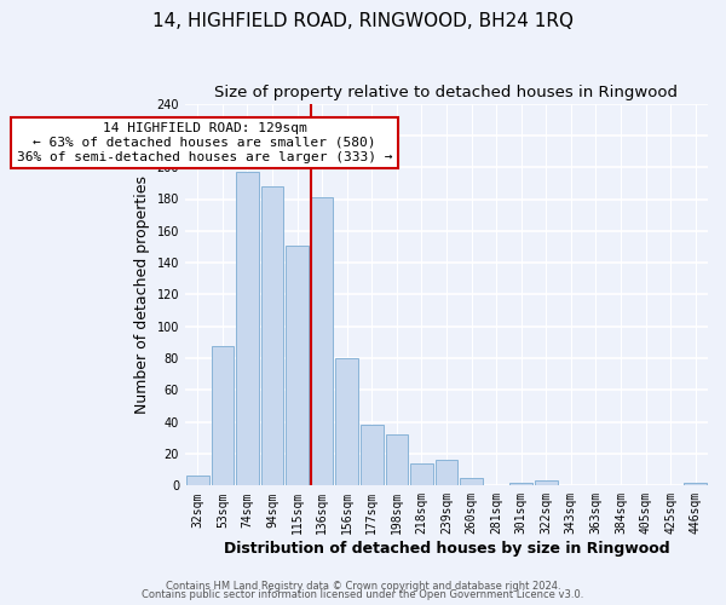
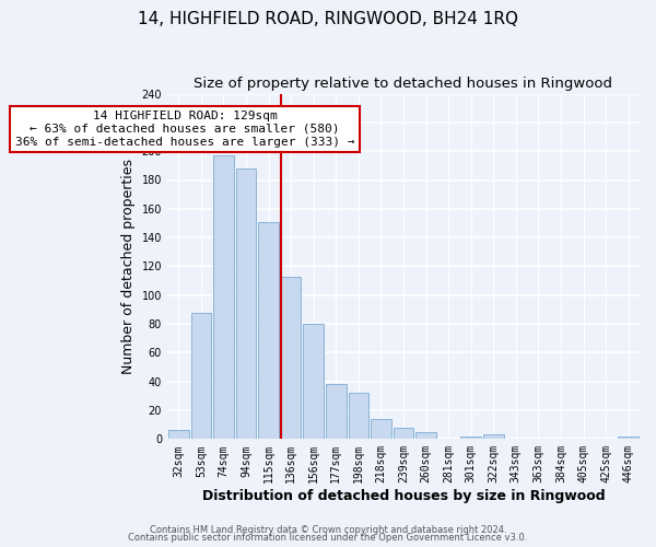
136sqm: 181 -> 113
239sqm: 16 -> 8
